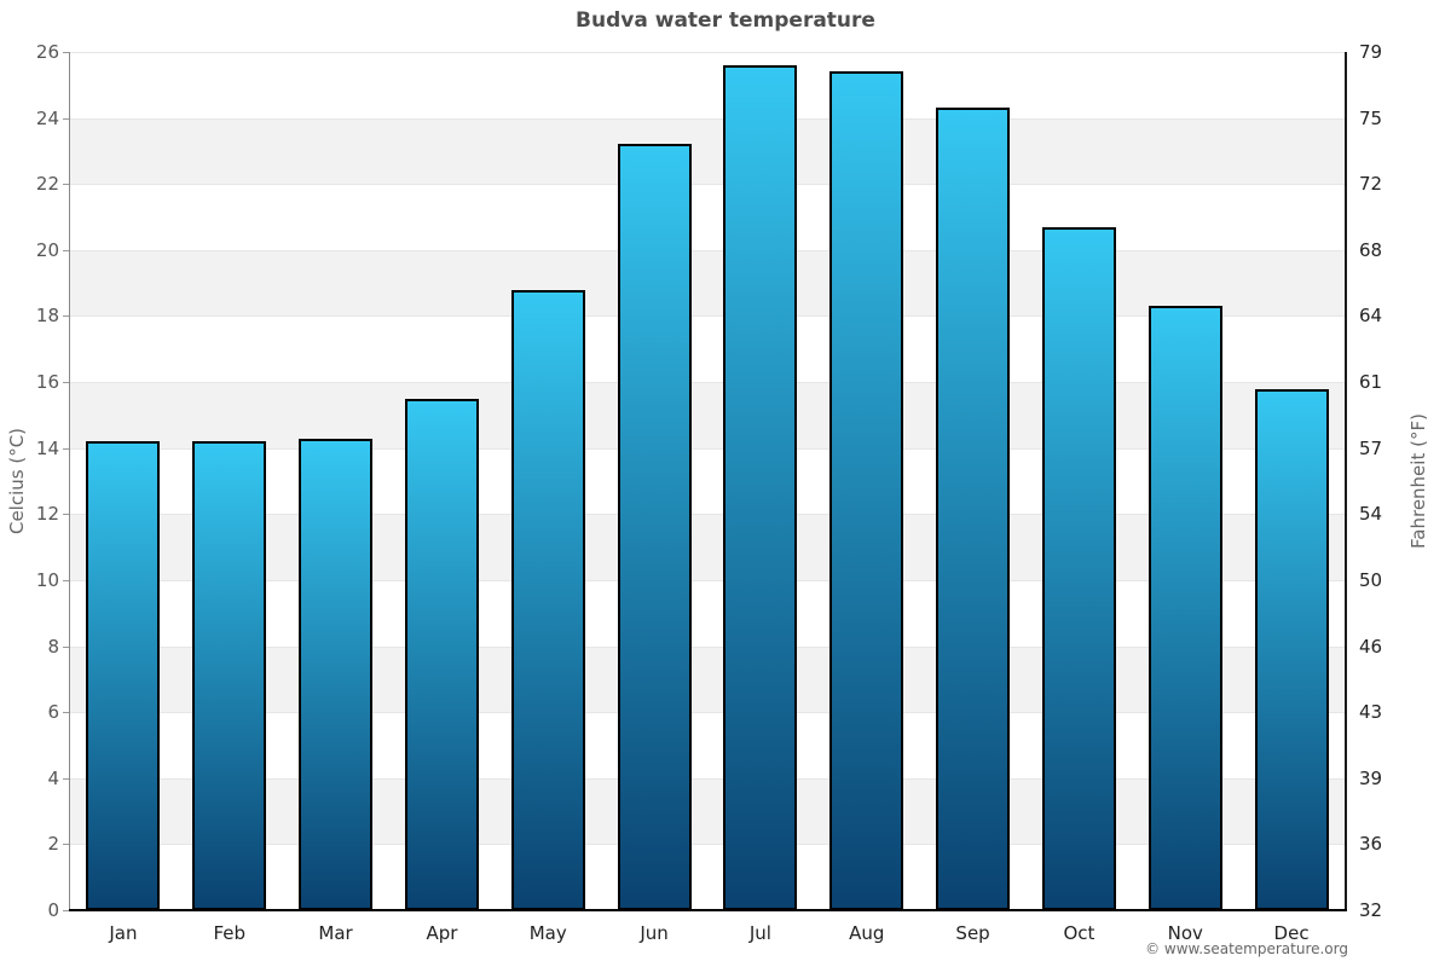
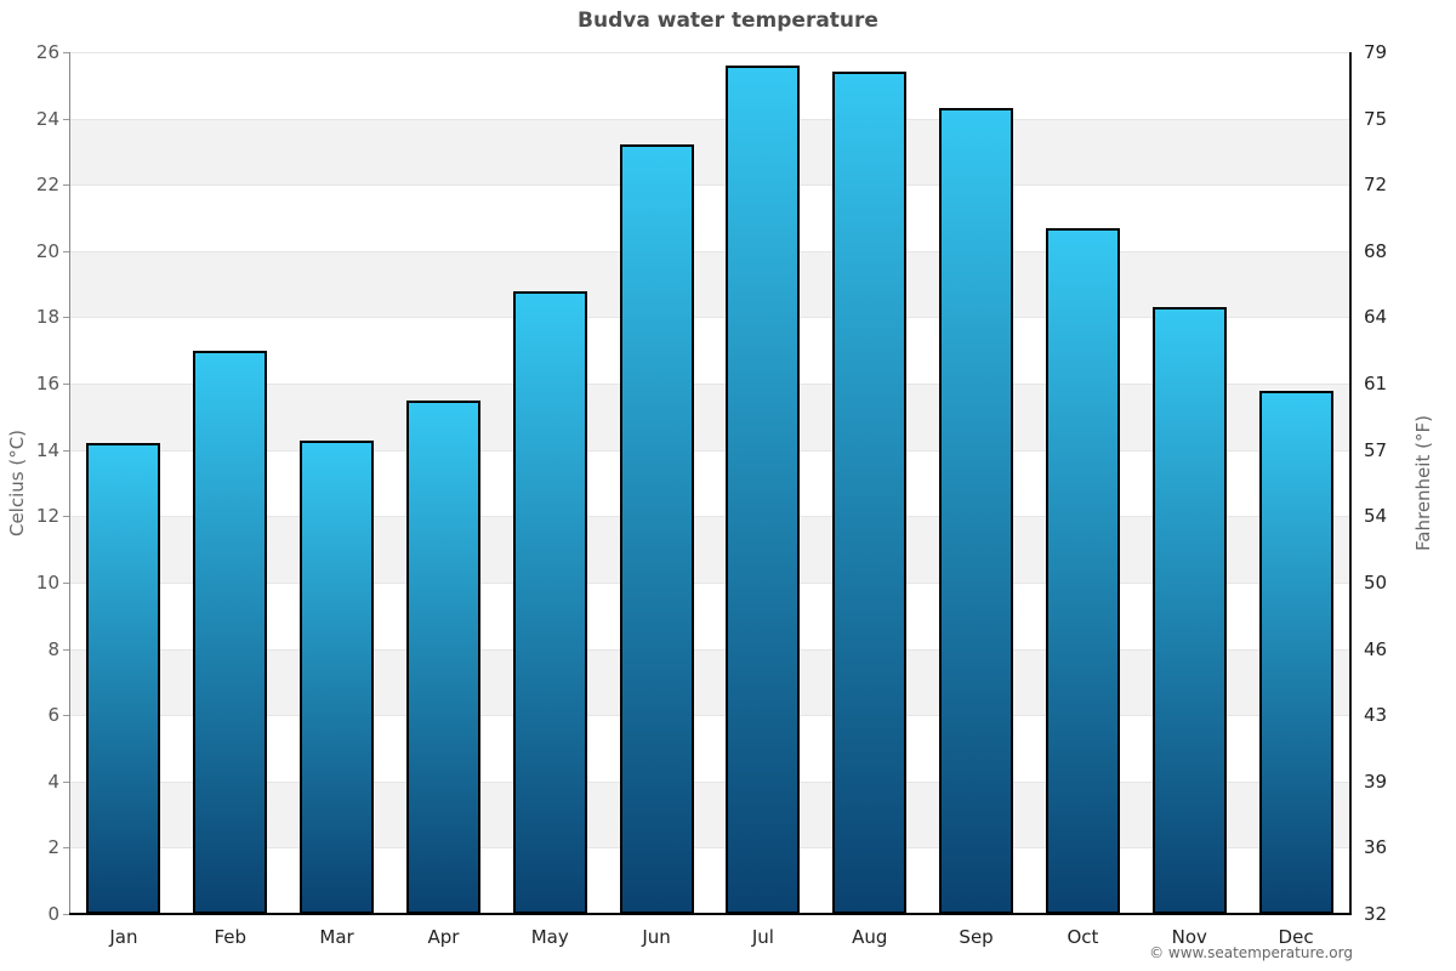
Feb: 14.2 -> 17.0
